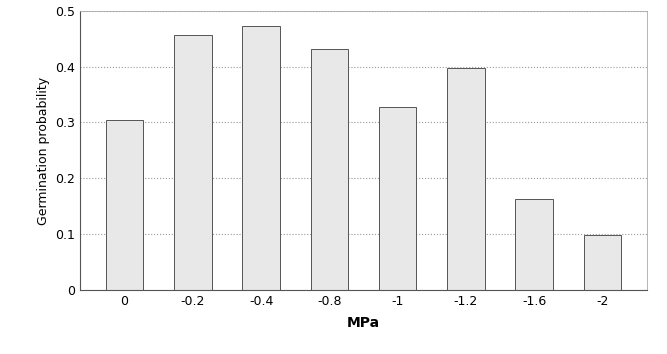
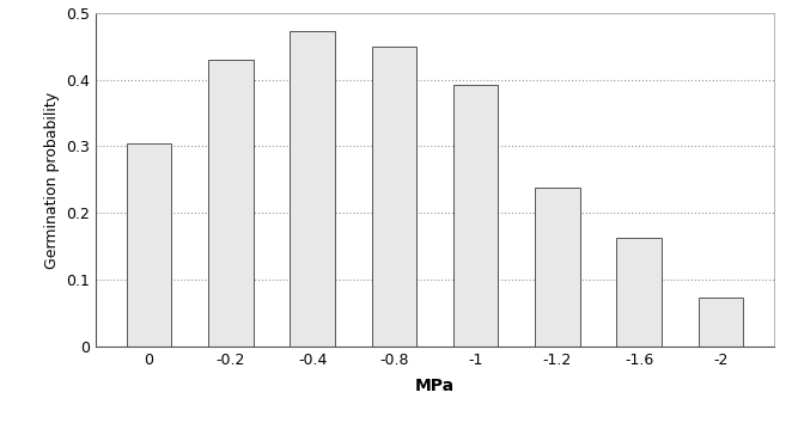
-0.2: 0.456 -> 0.430
-0.8: 0.432 -> 0.449
-1: 0.328 -> 0.392
-1.2: 0.398 -> 0.238
-2: 0.098 -> 0.073
